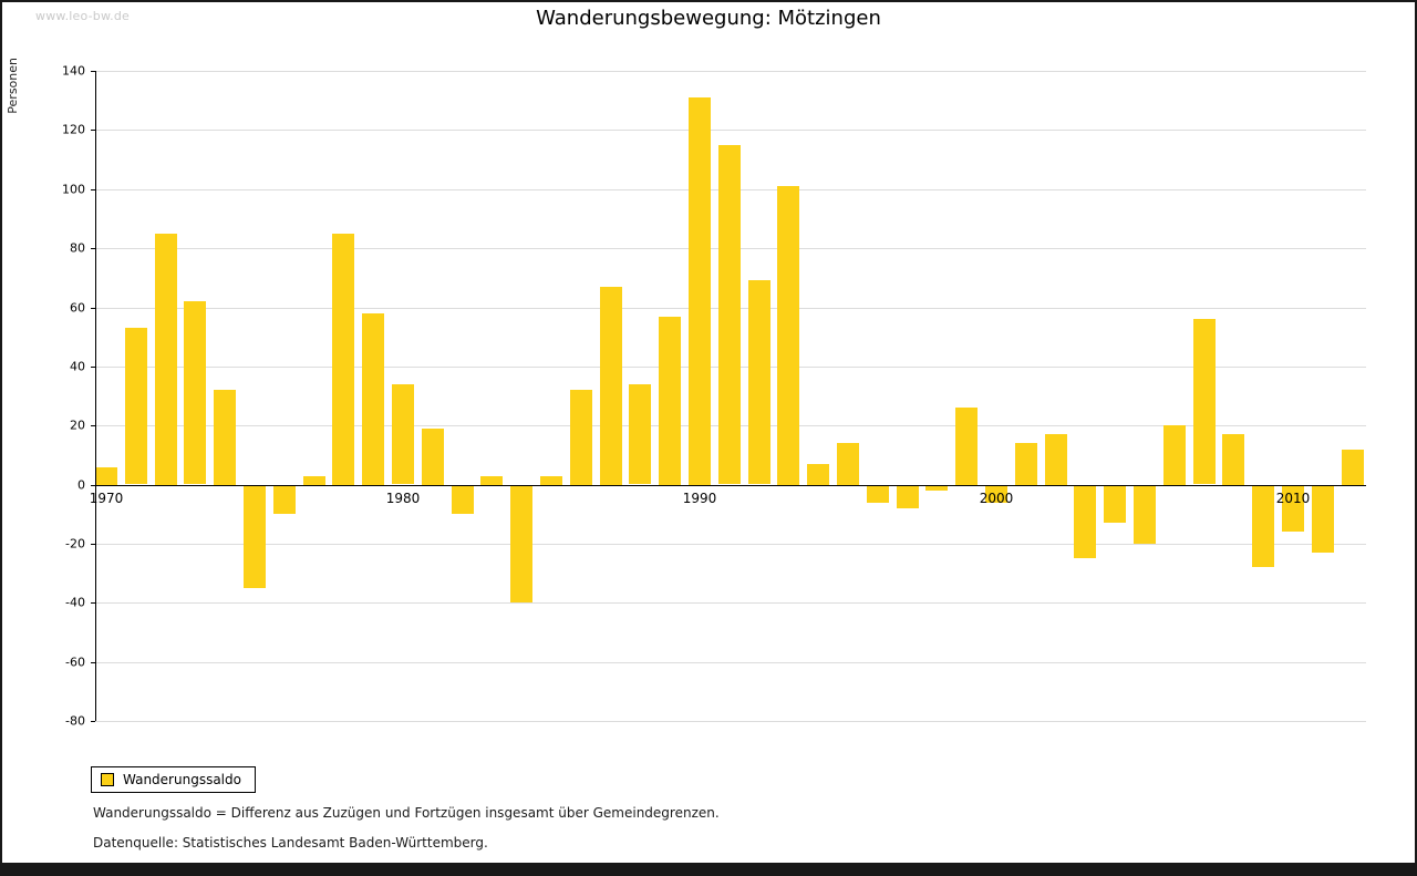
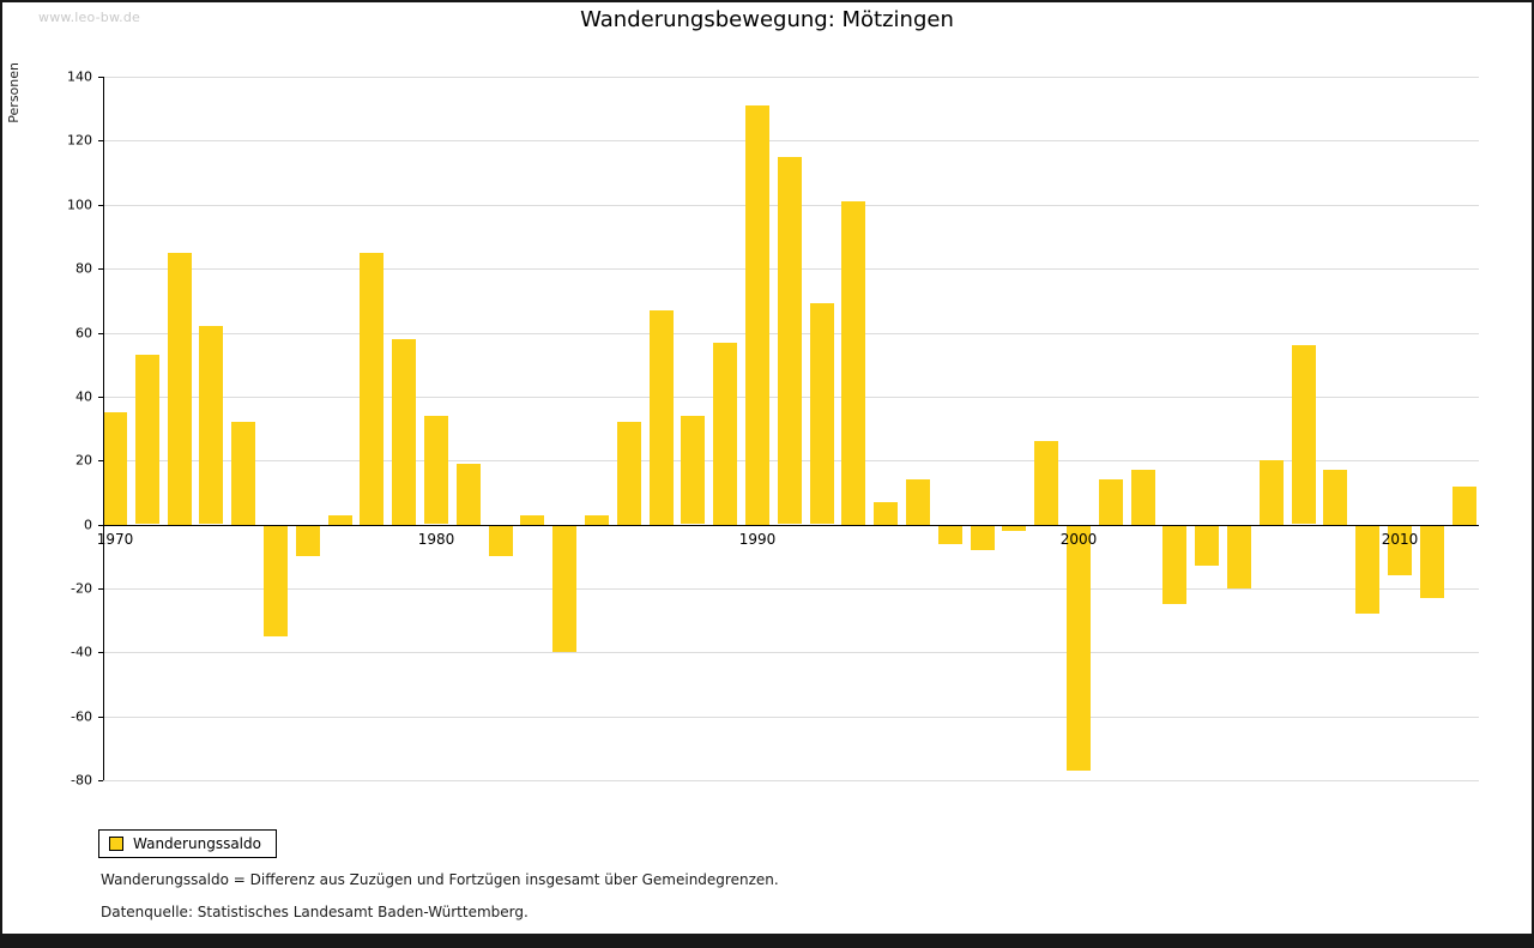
1970: 6 -> 35
2000: -6 -> -77
